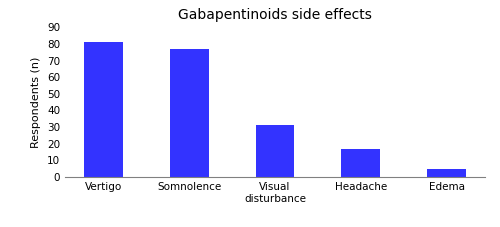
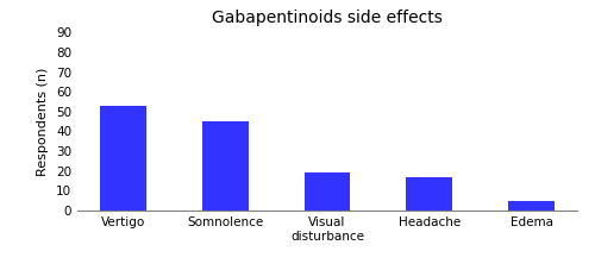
Vertigo: 81 -> 53
Somnolence: 77 -> 45
Visual disturbance: 31 -> 19
